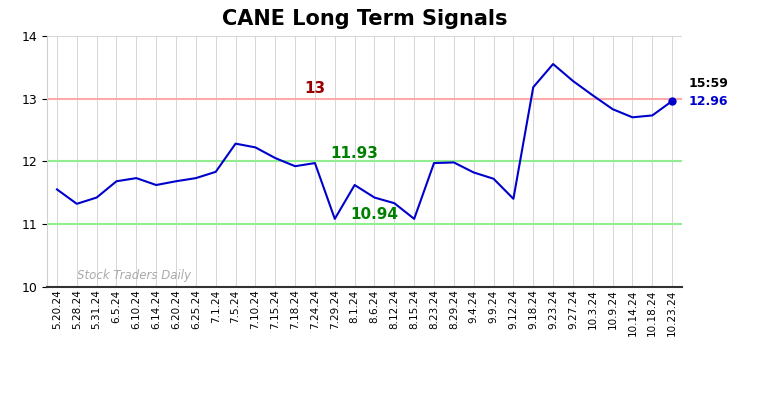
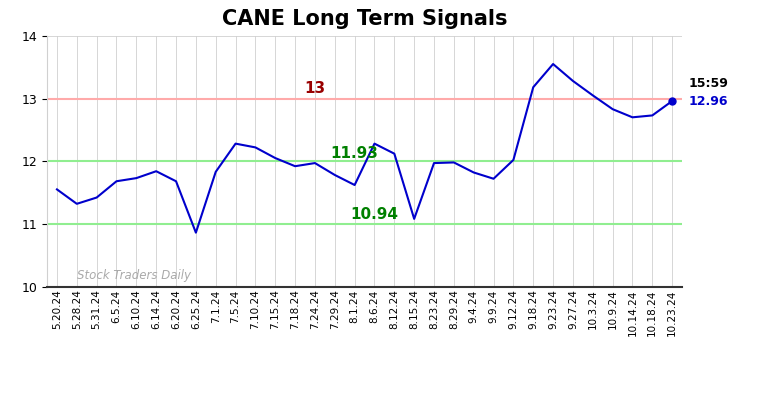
6.14.24: 11.62 -> 11.84
6.25.24: 11.73 -> 10.86
7.29.24: 11.08 -> 11.78
8.6.24: 11.42 -> 12.28
8.12.24: 11.33 -> 12.12
9.12.24: 11.40 -> 12.02
